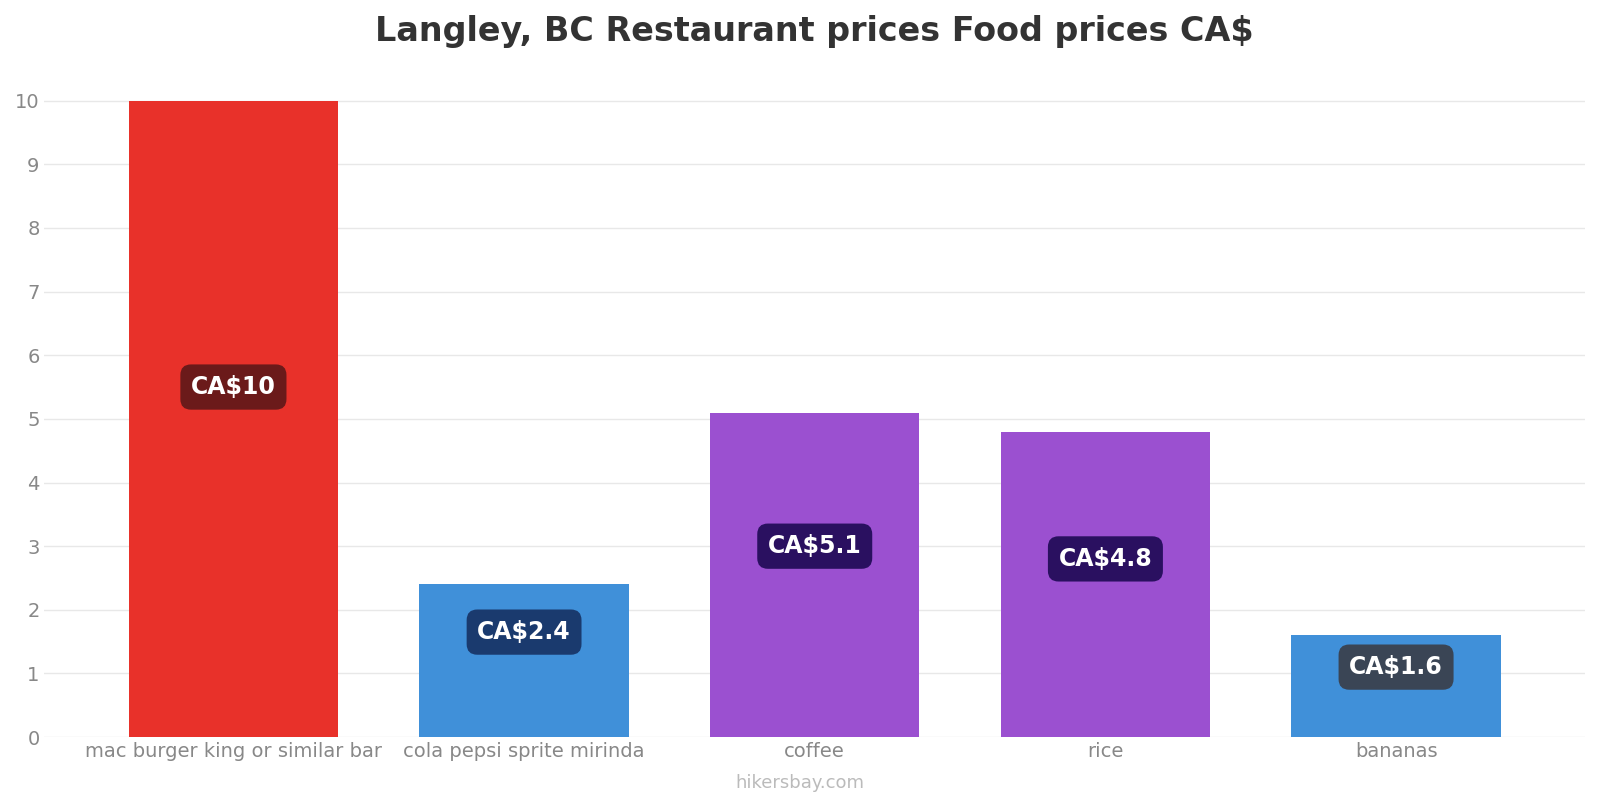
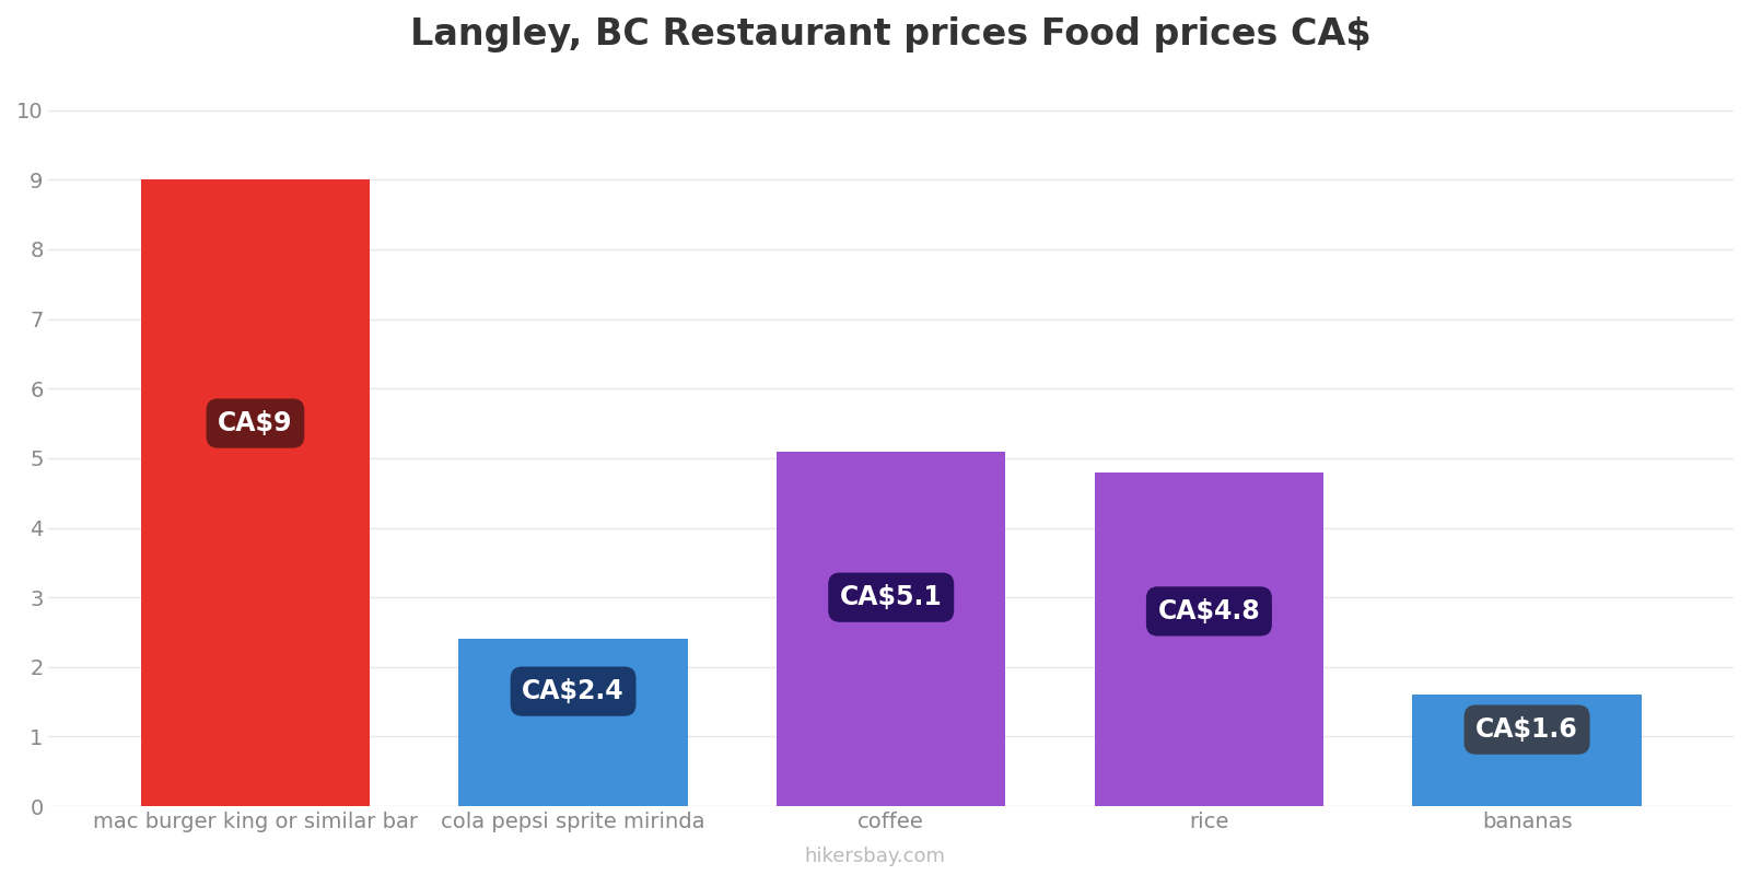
mac burger king or similar bar: CA$10 -> CA$9
